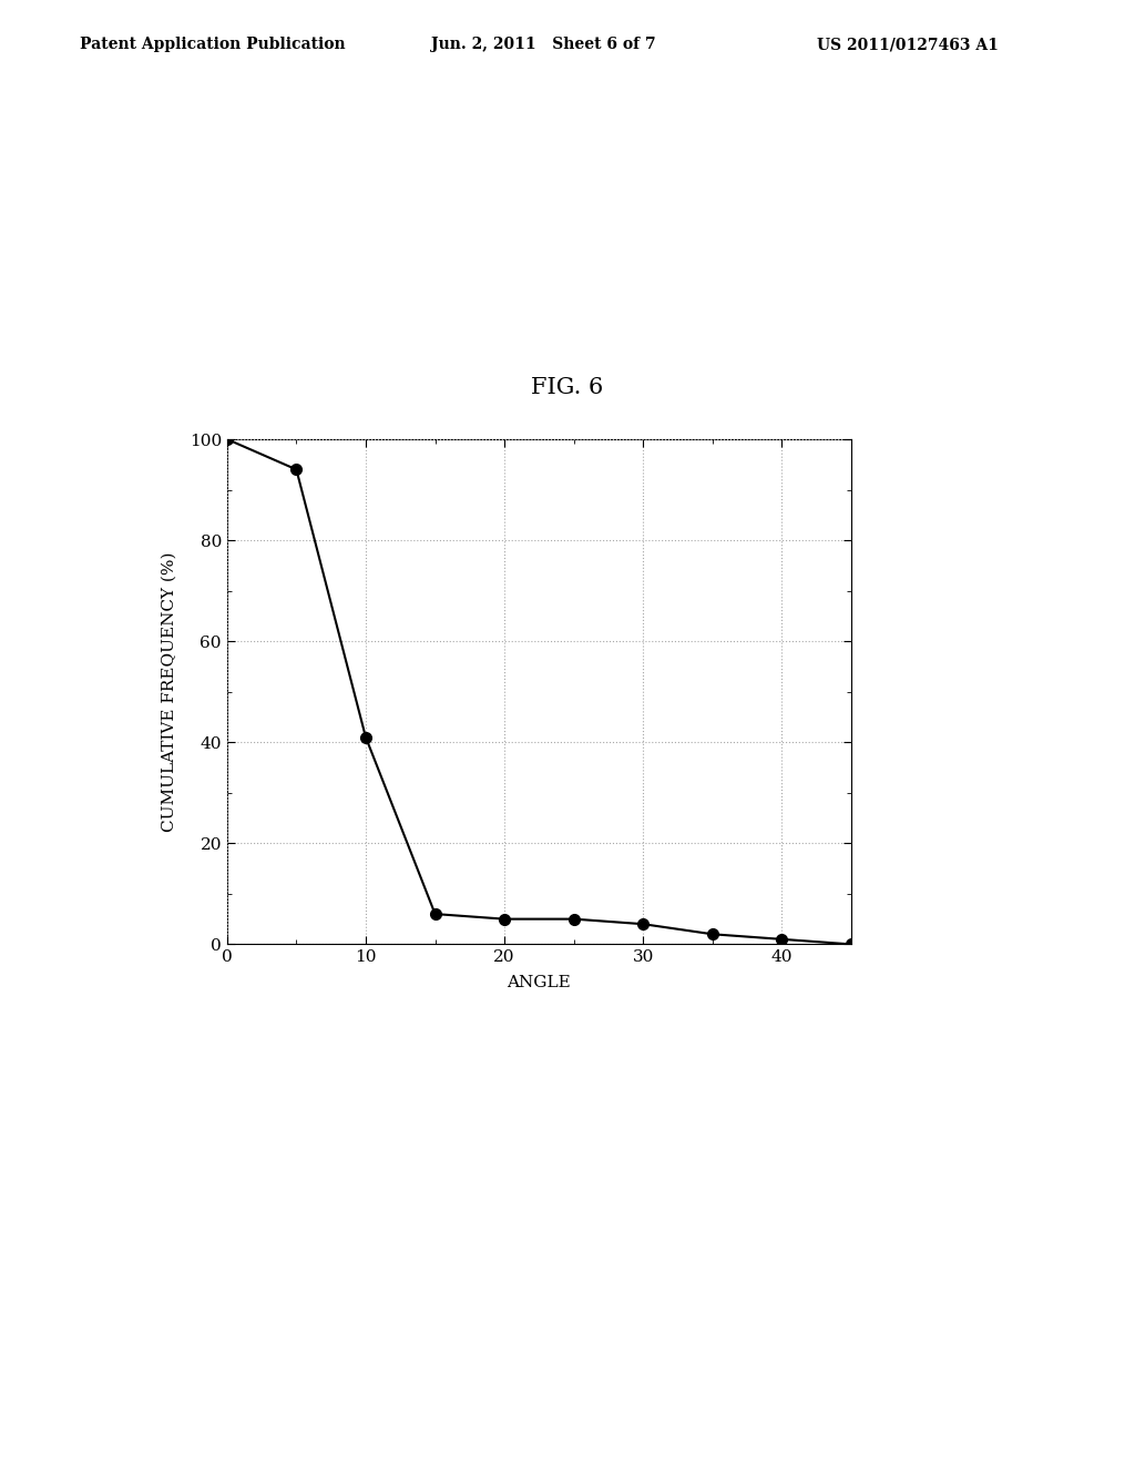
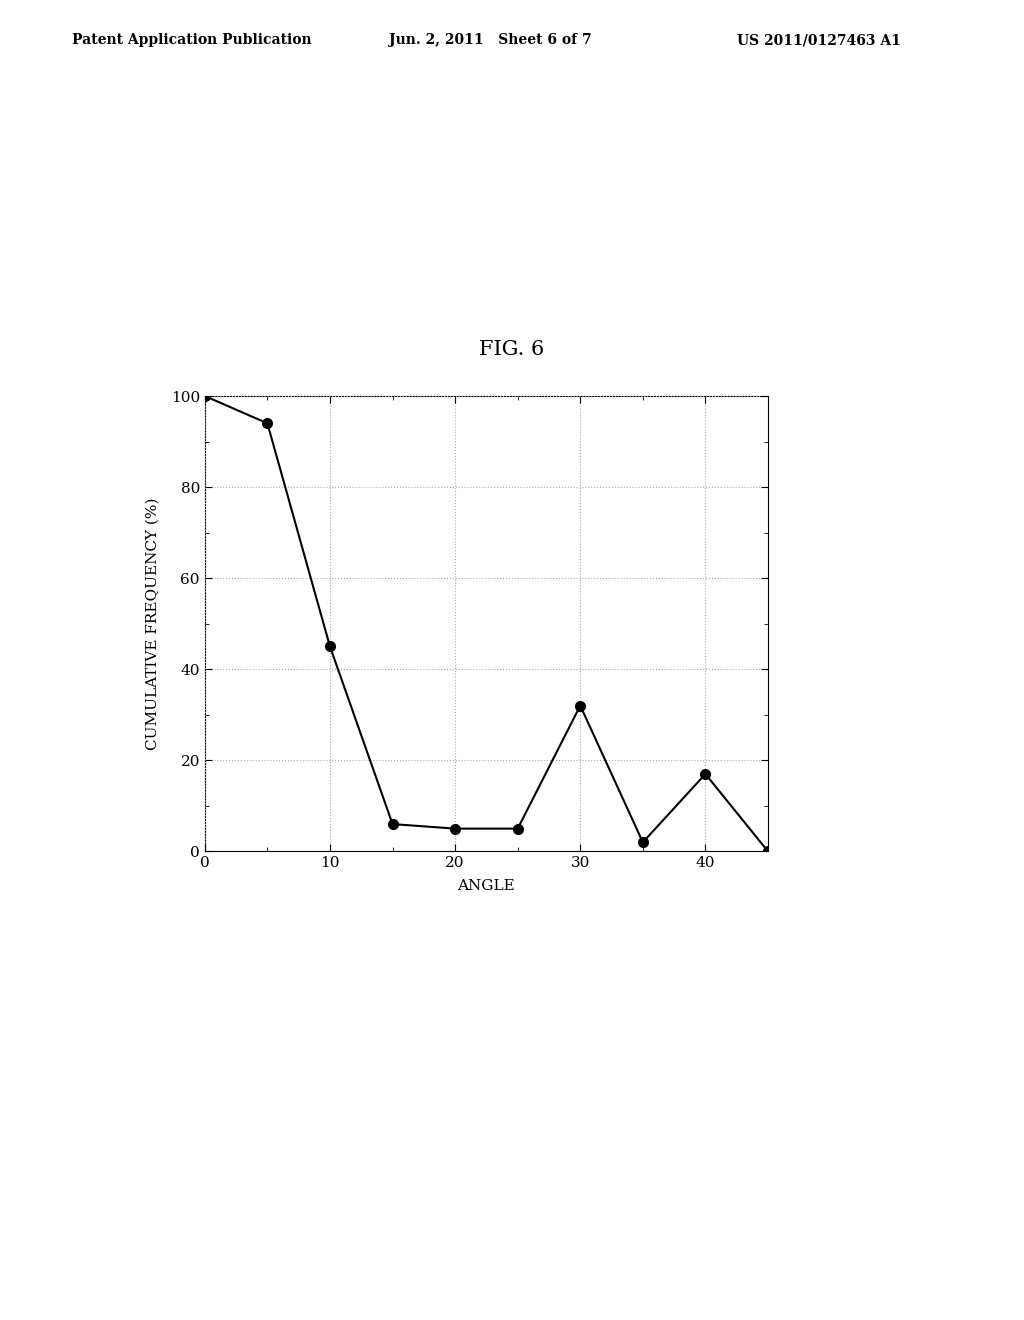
10: 41 -> 45
30: 4 -> 32
40: 1 -> 17
